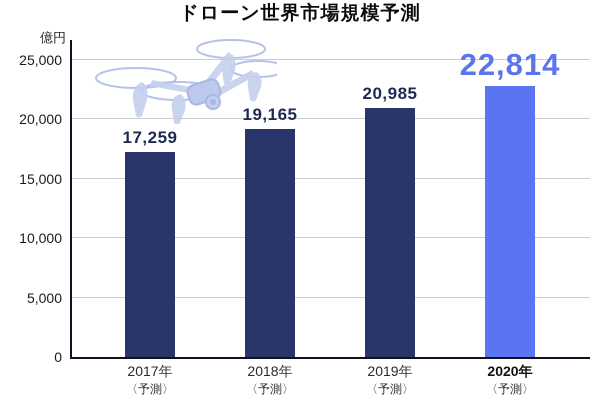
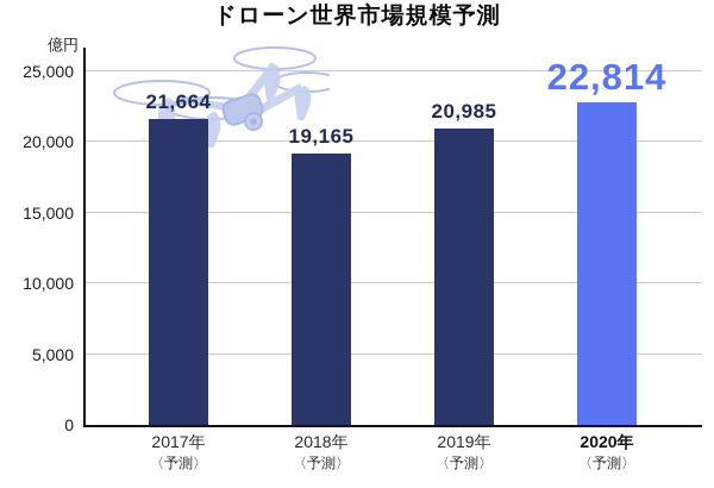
2017年: 17,259 -> 21,664
